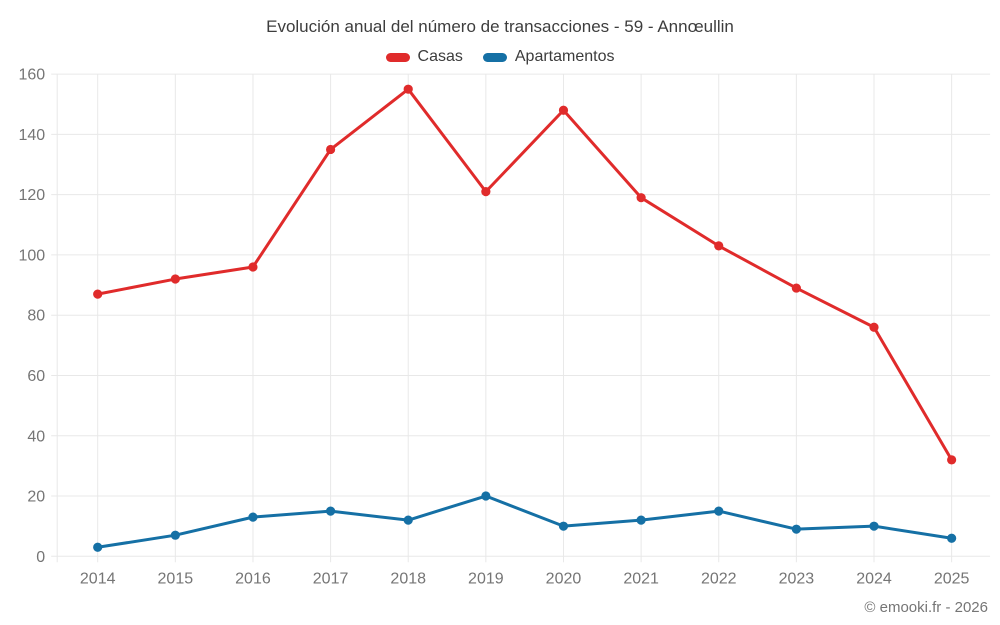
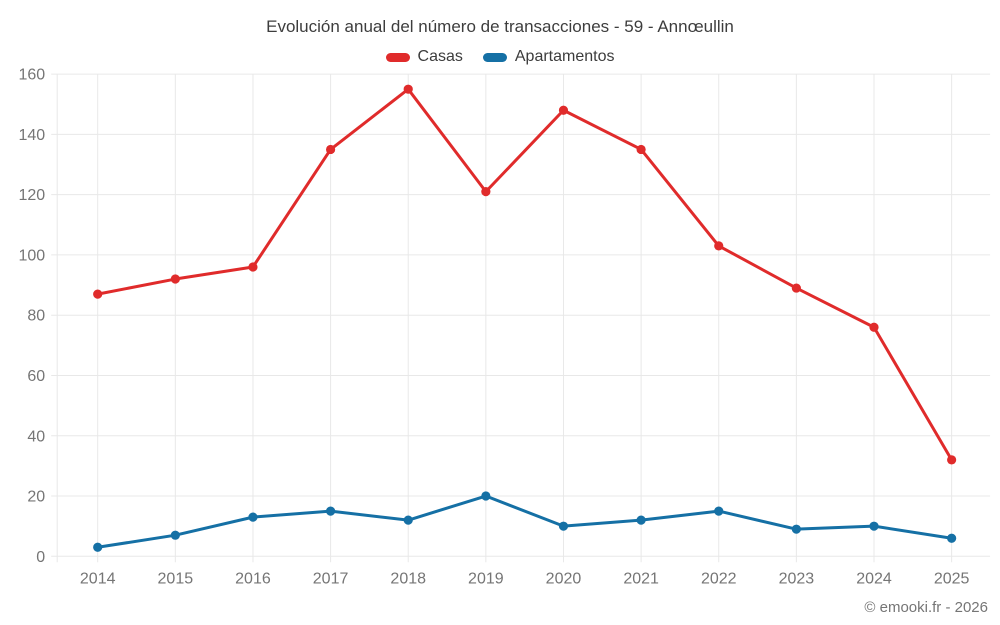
Casas/2021: 119 -> 135
